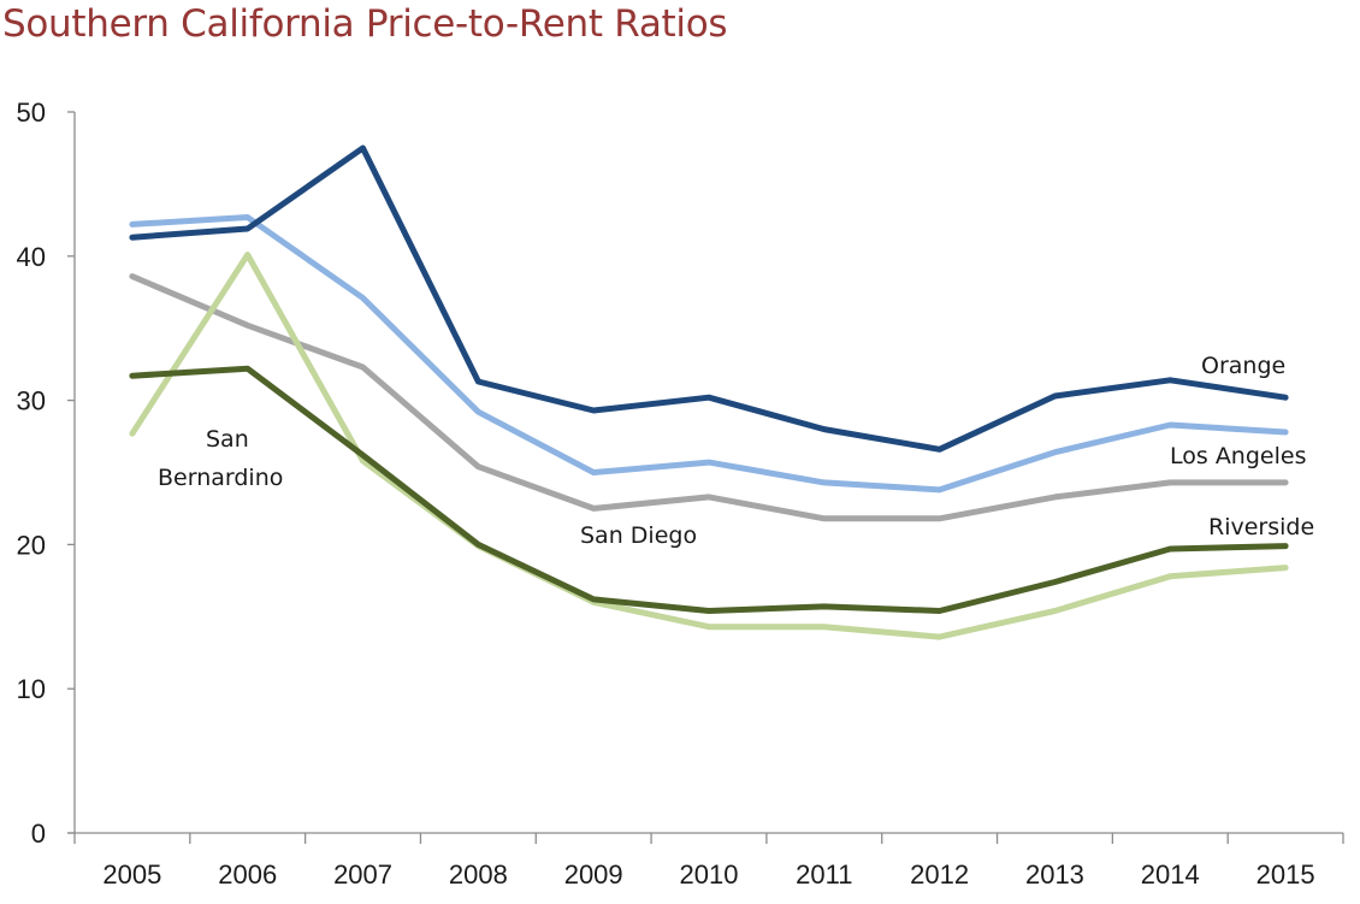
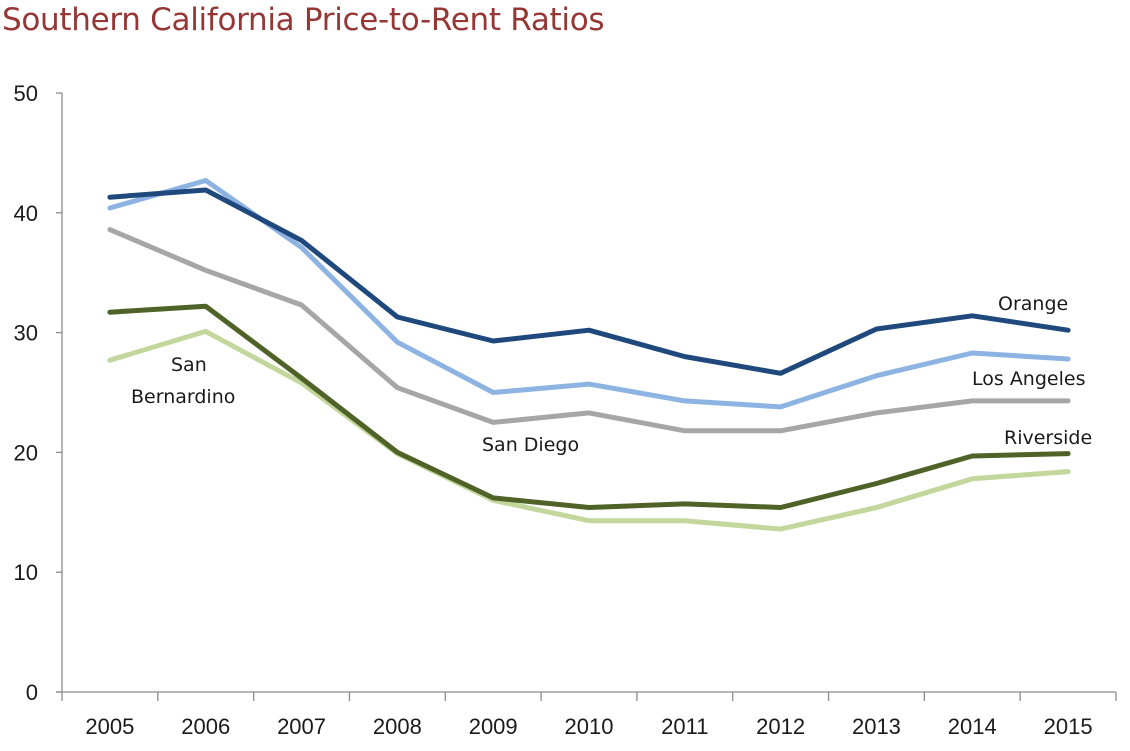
Los Angeles/2005: 42.2 -> 40.4
San Bernardino/2006: 40.1 -> 30.1
Orange/2007: 47.5 -> 37.7
